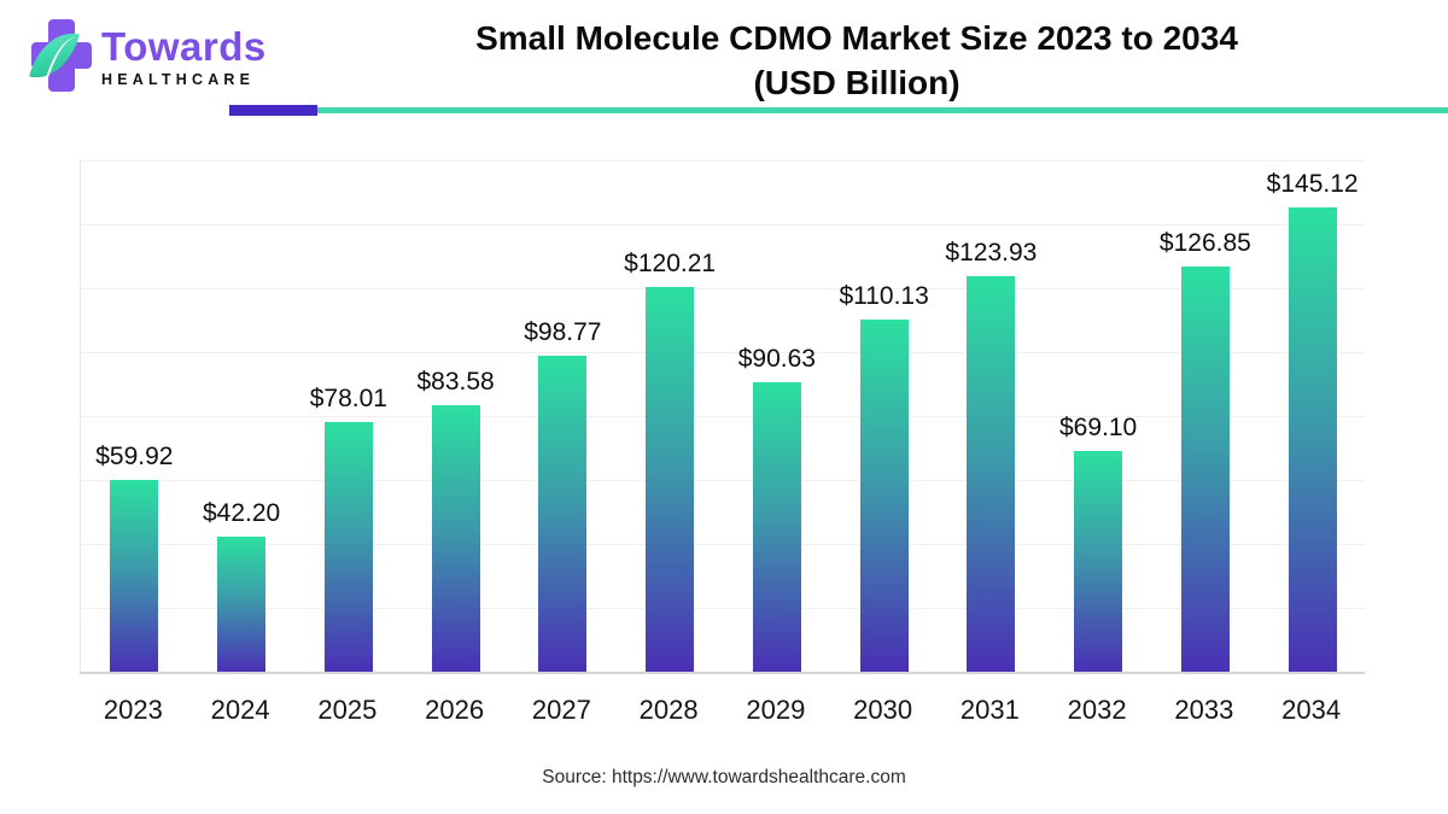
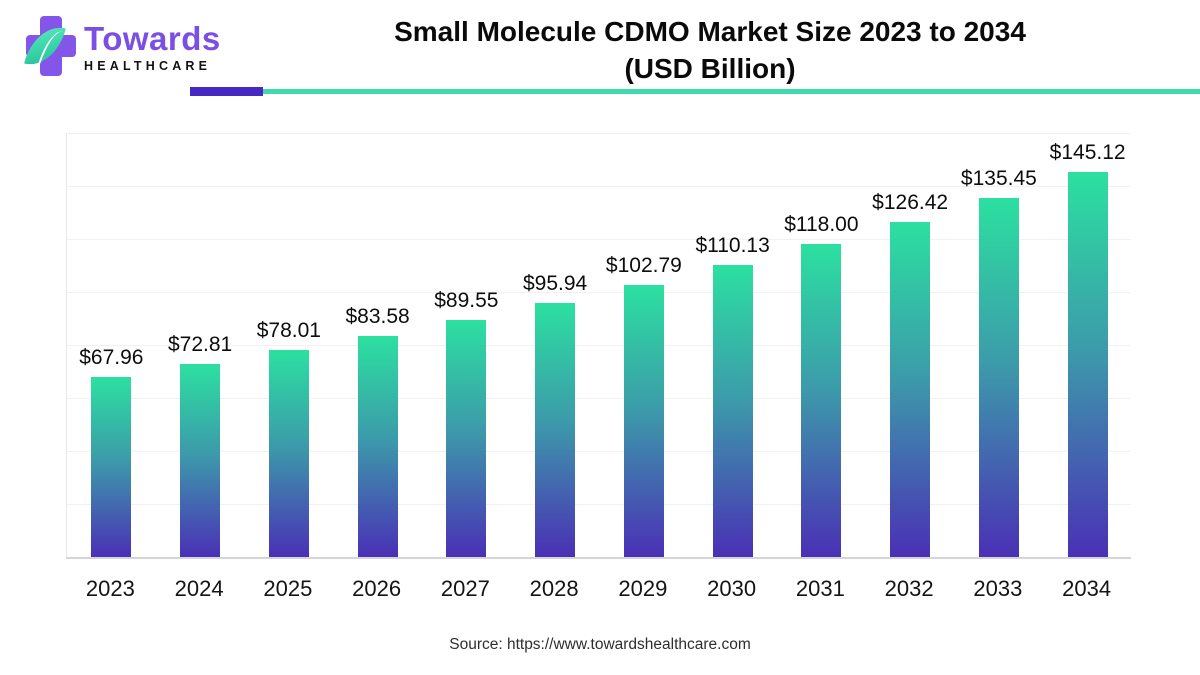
2023: $59.92 -> $67.96
2024: $42.20 -> $72.81
2027: $98.77 -> $89.55
2028: $120.21 -> $95.94
2029: $90.63 -> $102.79
2031: $123.93 -> $118.00
2032: $69.10 -> $126.42
2033: $126.85 -> $135.45
